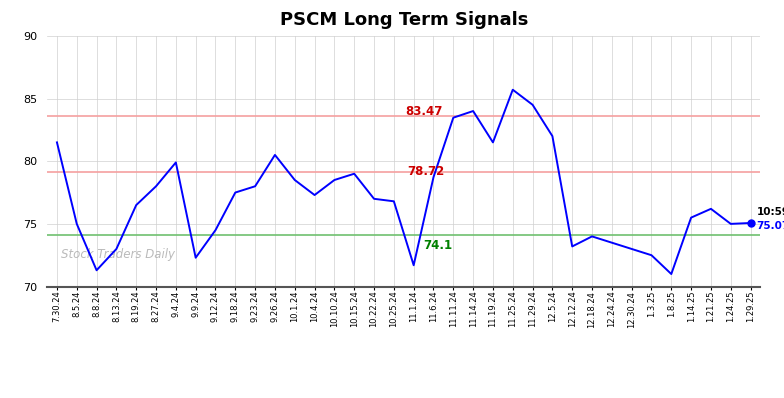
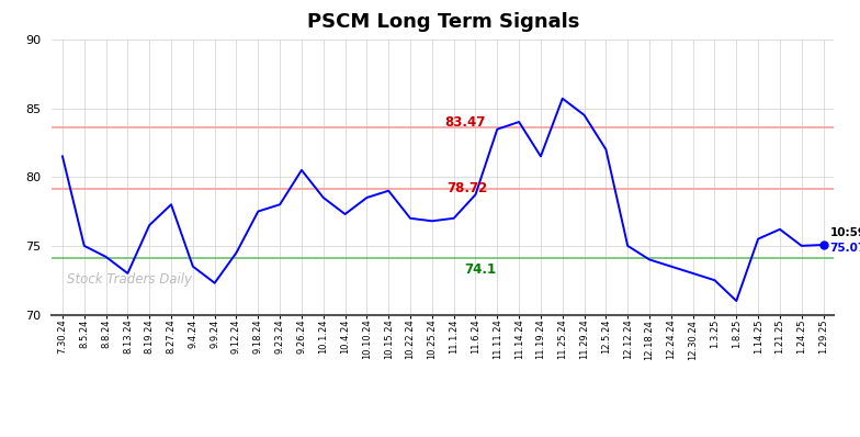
8.8.24: 71.3 -> 74.2
9.4.24: 79.9 -> 73.5
11.1.24: 71.7 -> 77.0
12.12.24: 73.2 -> 75.0
